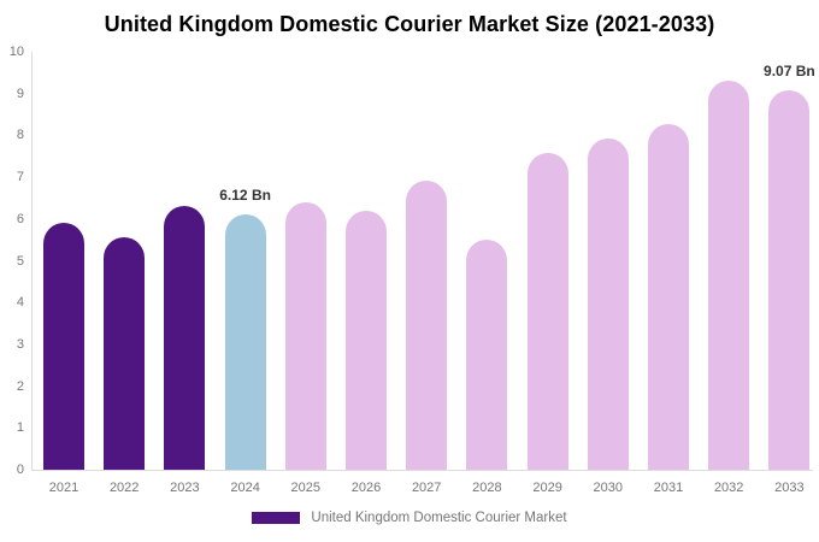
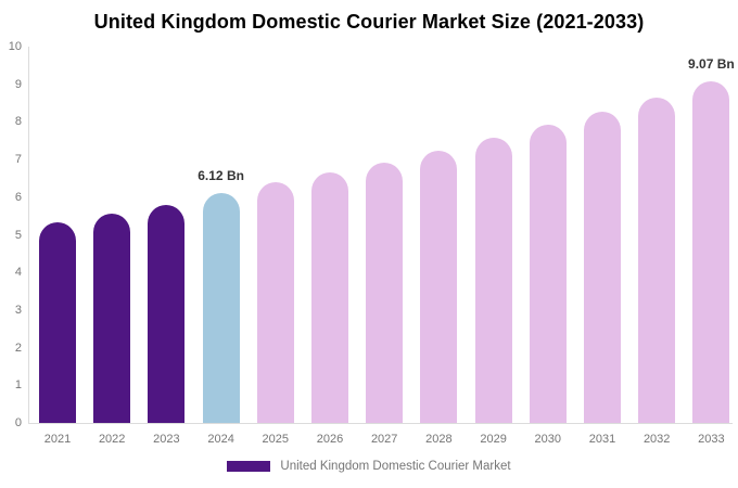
2021: 5.9 -> 5.3
2023: 6.3 -> 5.8
2026: 6.2 -> 6.7
2028: 5.5 -> 7.2
2032: 9.3 -> 8.6
